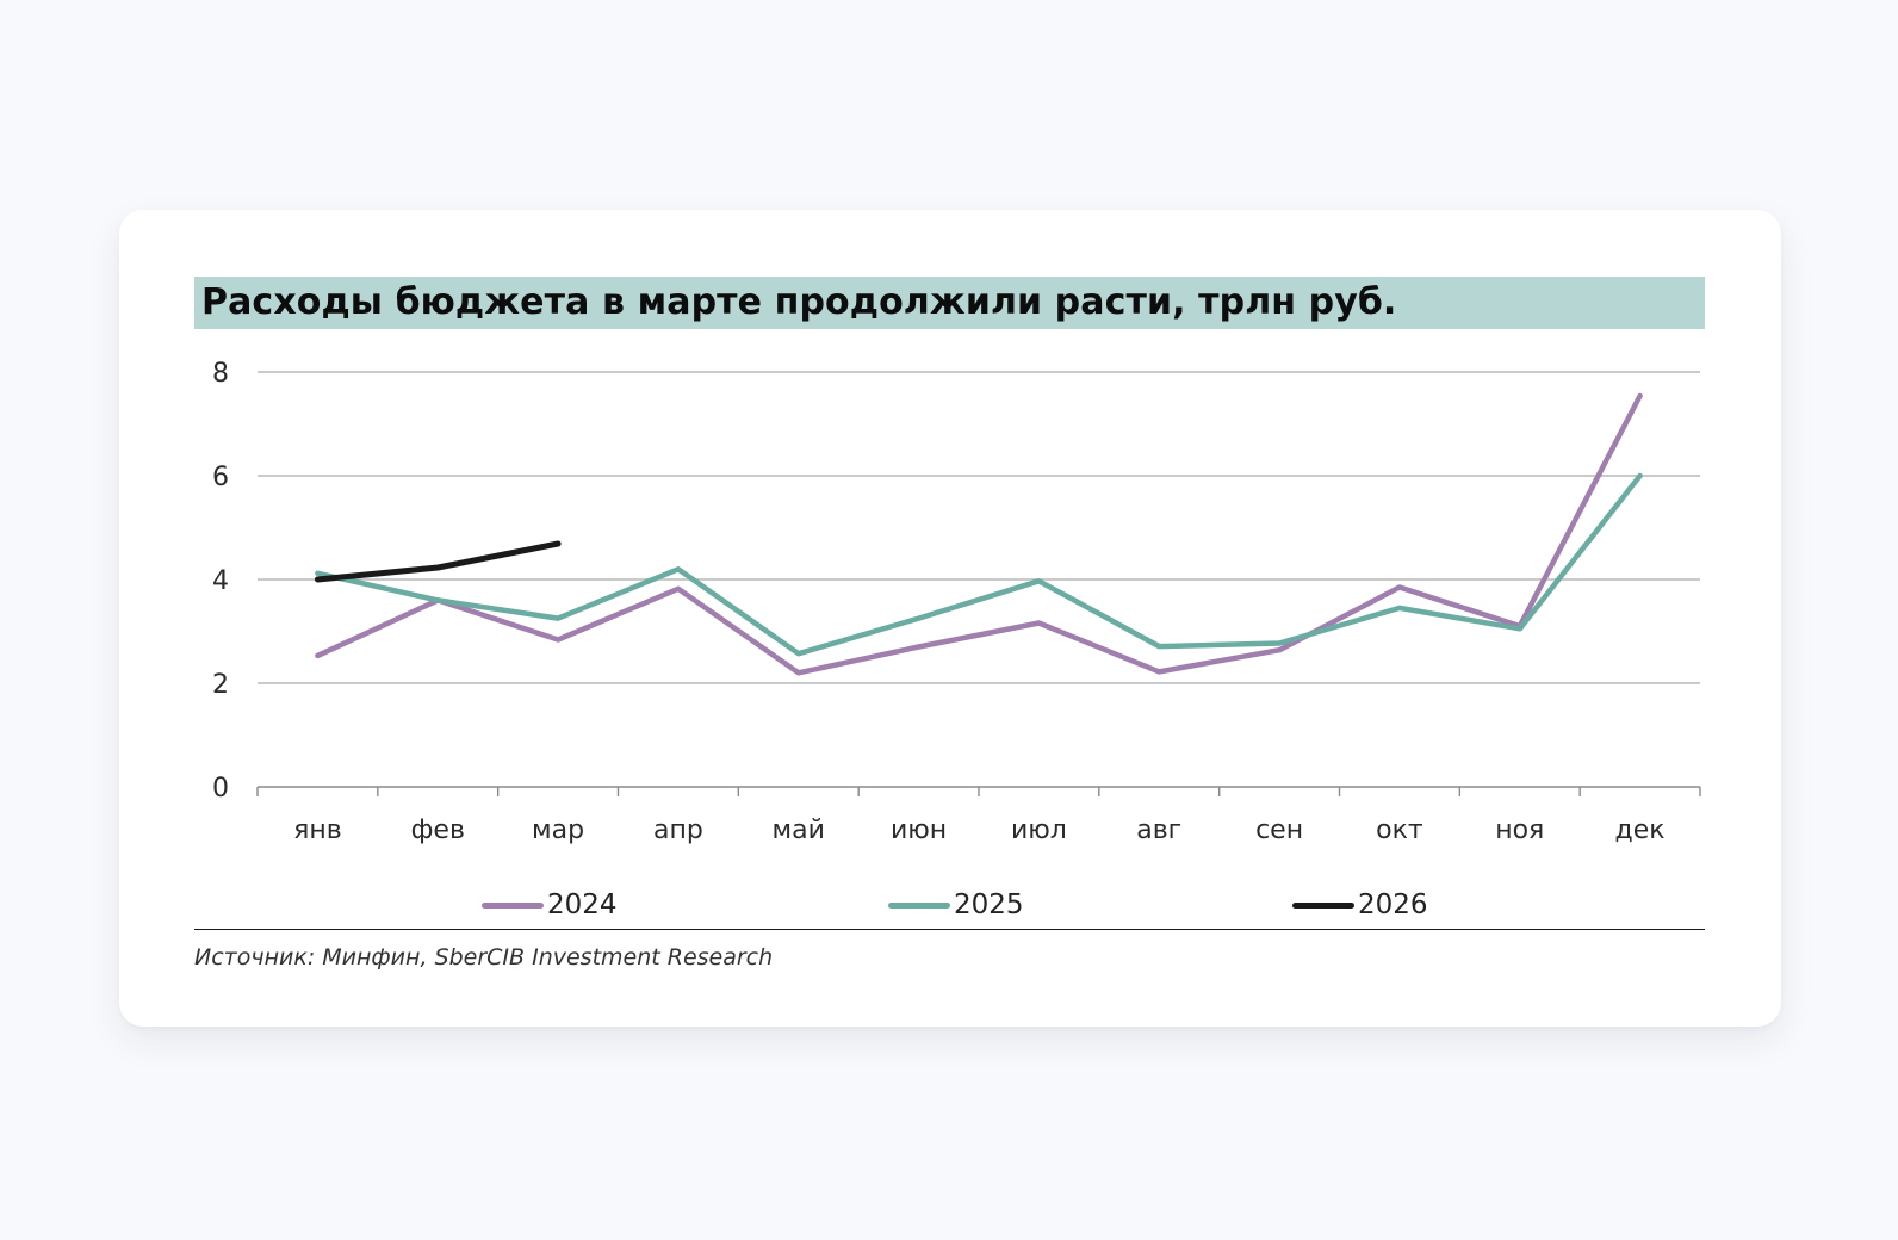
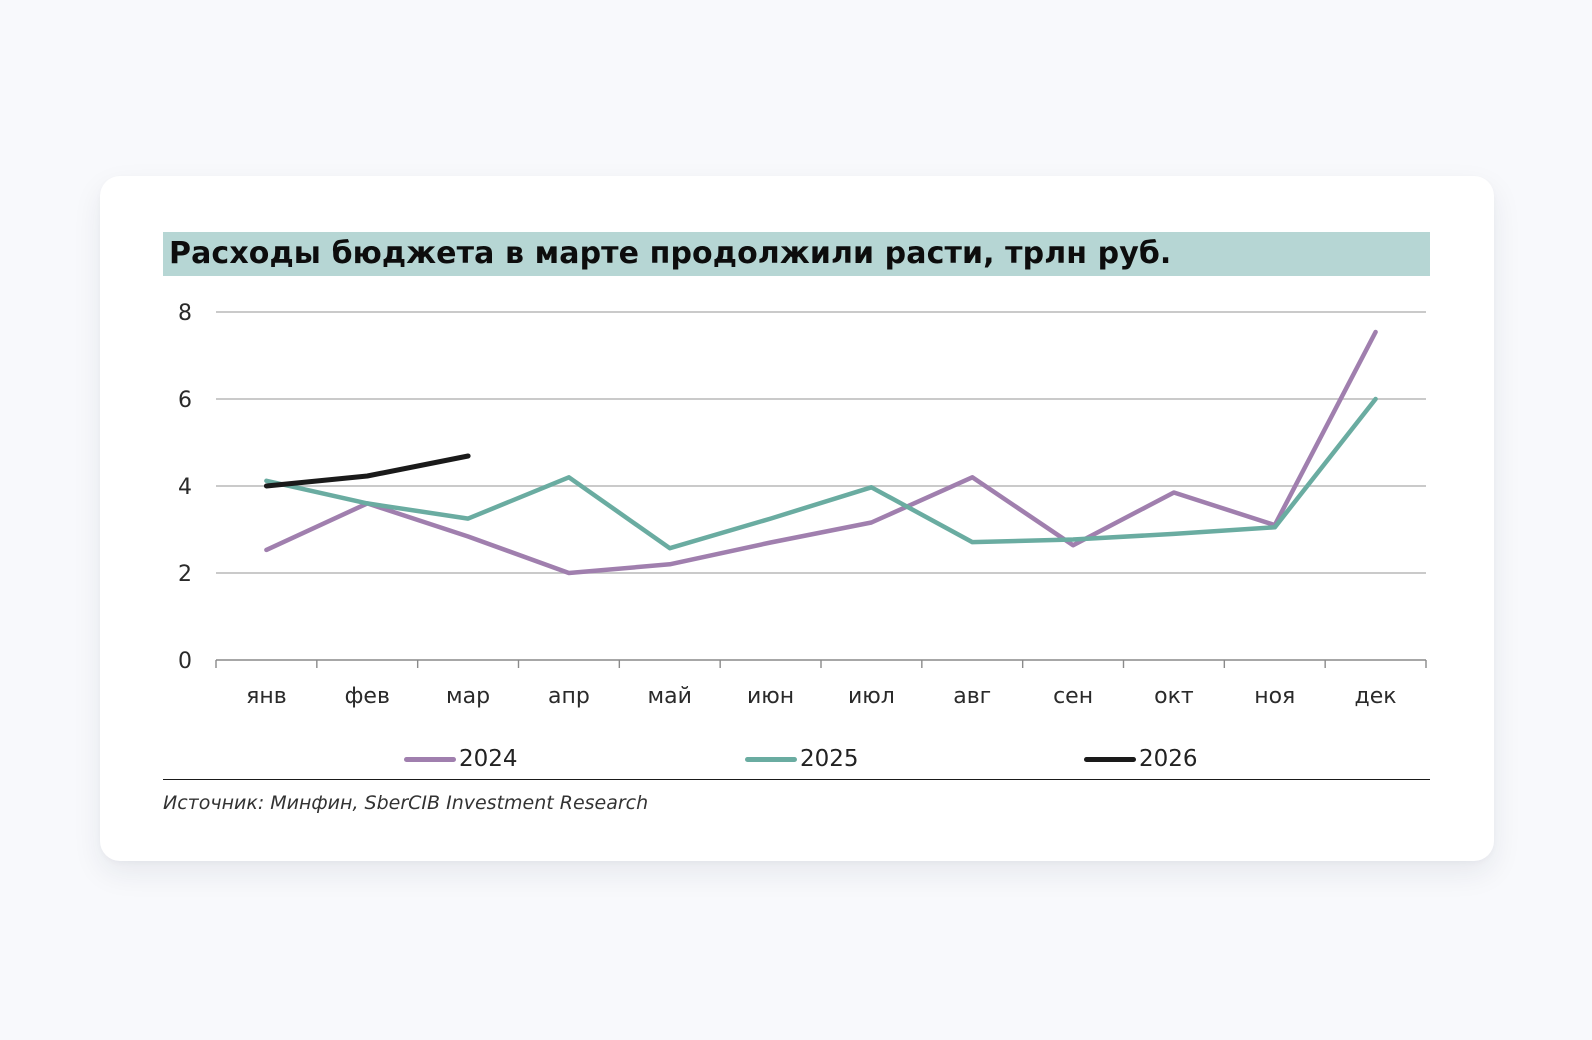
2024/апр: 3.8 -> 2.0
2024/авг: 2.2 -> 4.2
2025/окт: 3.5 -> 2.9
